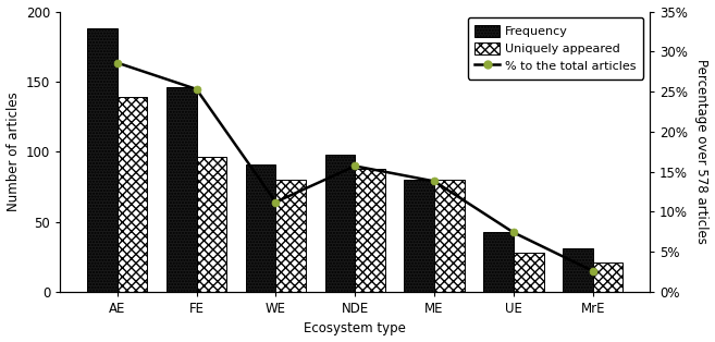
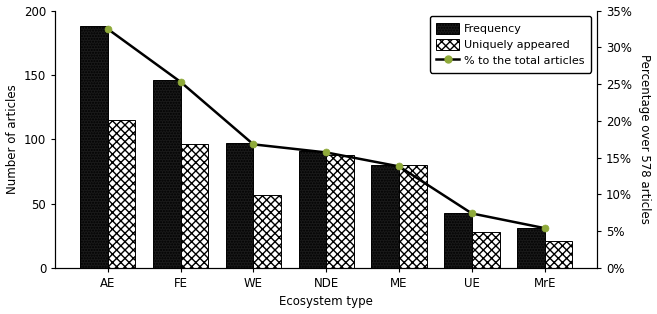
% to the total articles/AE: 28.6% -> 32.5%
Uniquely appeared/AE: 139 -> 115
Frequency/WE: 91 -> 97
% to the total articles/WE: 11.2% -> 16.8%
Uniquely appeared/WE: 80 -> 57
Frequency/NDE: 98 -> 91
% to the total articles/MrE: 2.6% -> 5.4%
